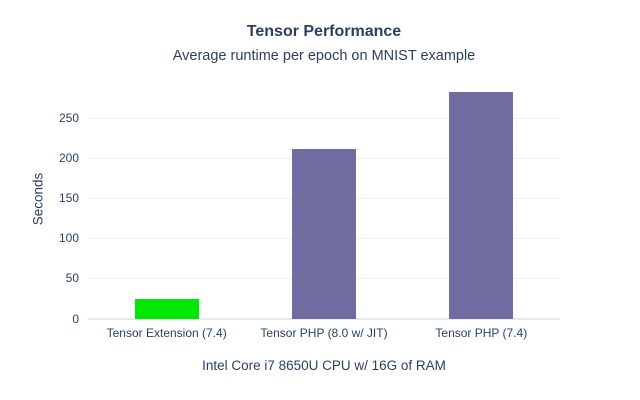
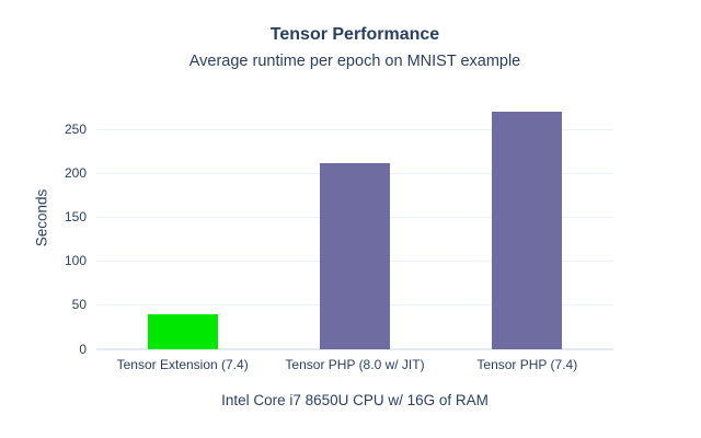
Tensor Extension (7.4): 20 -> 40
Tensor PHP (7.4): 280 -> 270
